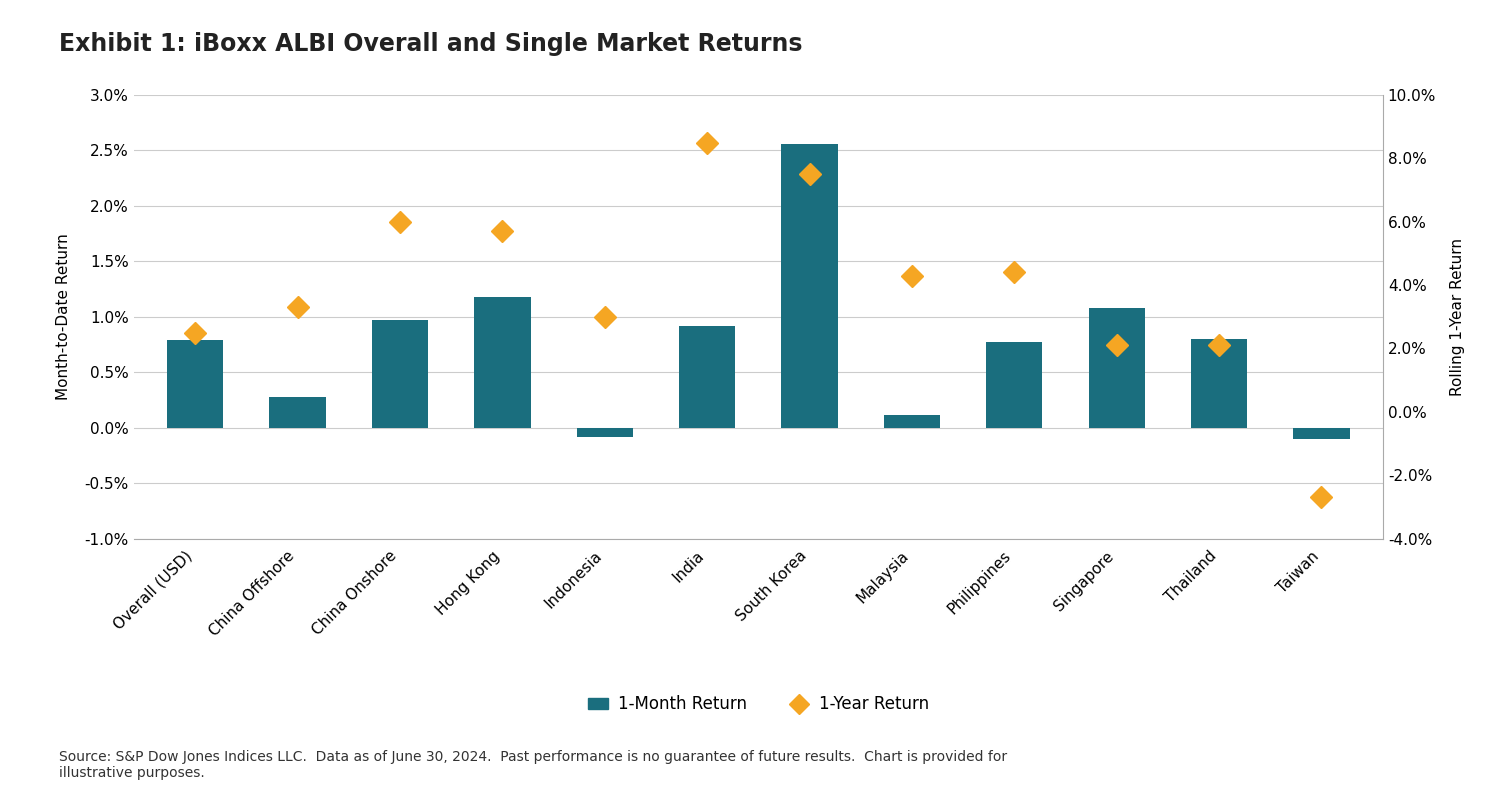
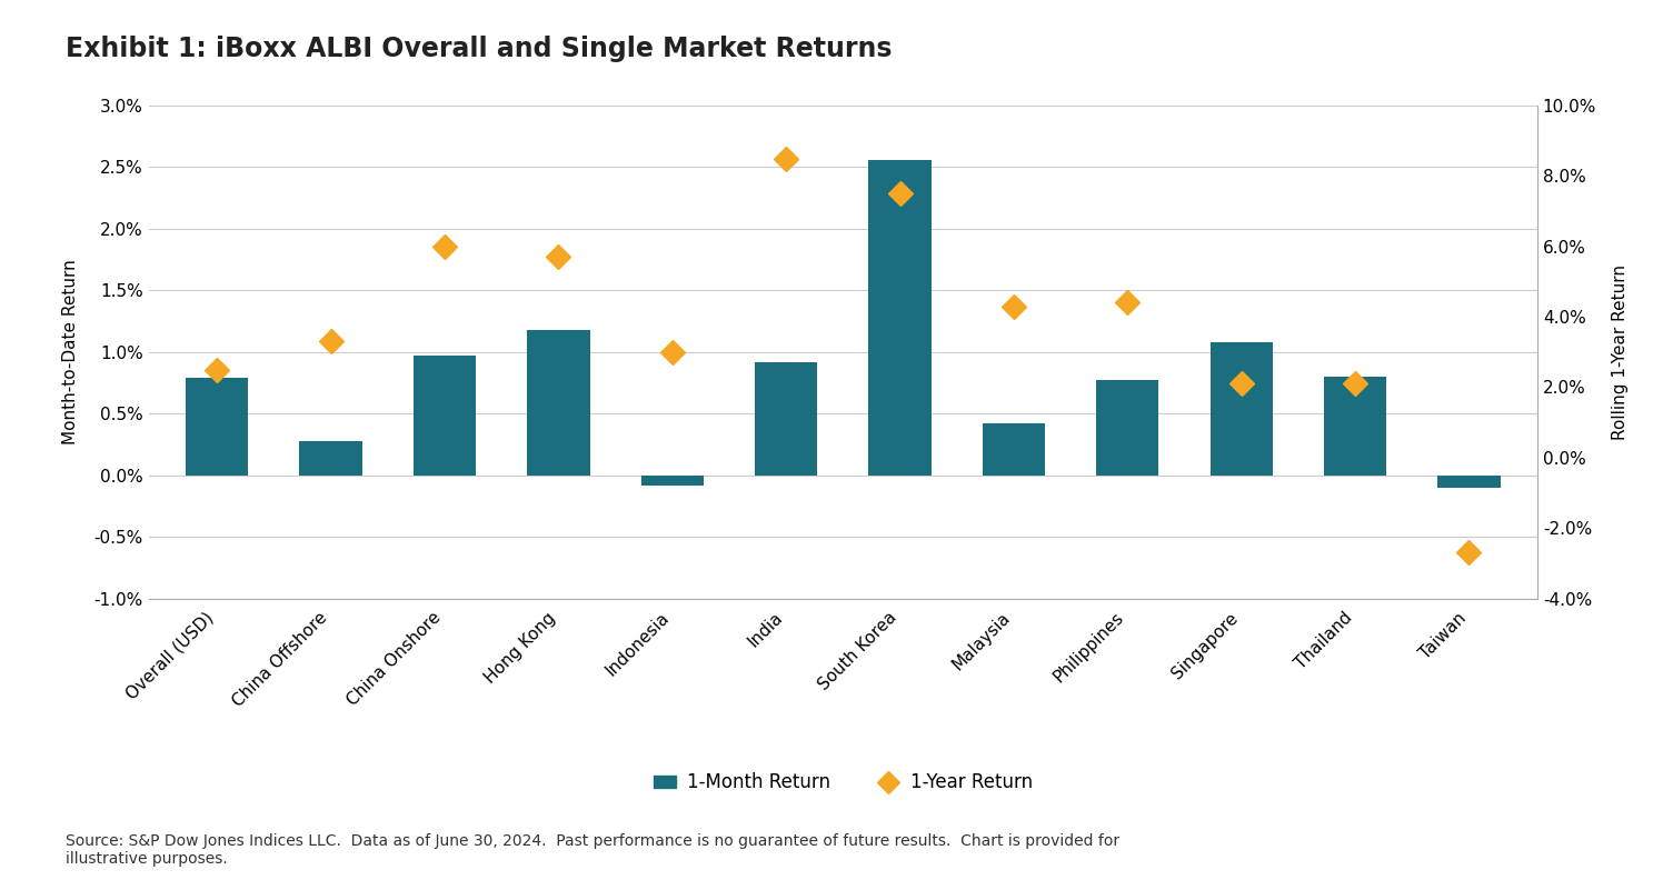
Malaysia: 0.11% -> 0.42%
